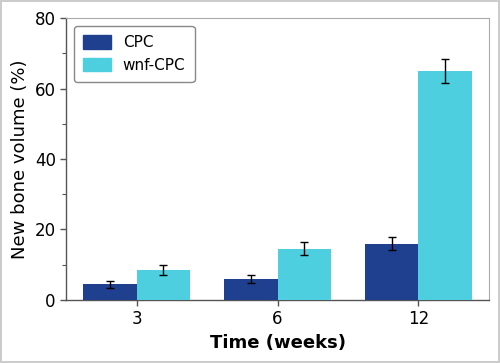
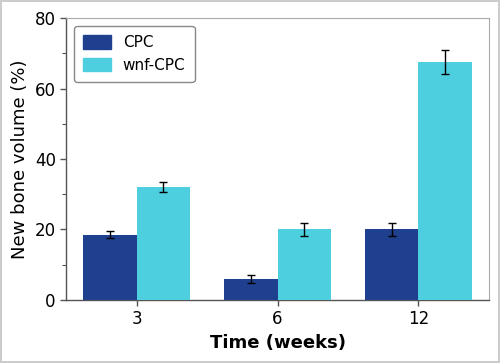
CPC/3: 4.5 -> 18.5
wnf-CPC/3: 8.5 -> 32.0
wnf-CPC/6: 14.5 -> 20.0
CPC/12: 16.0 -> 20.0
wnf-CPC/12: 65.0 -> 67.5
